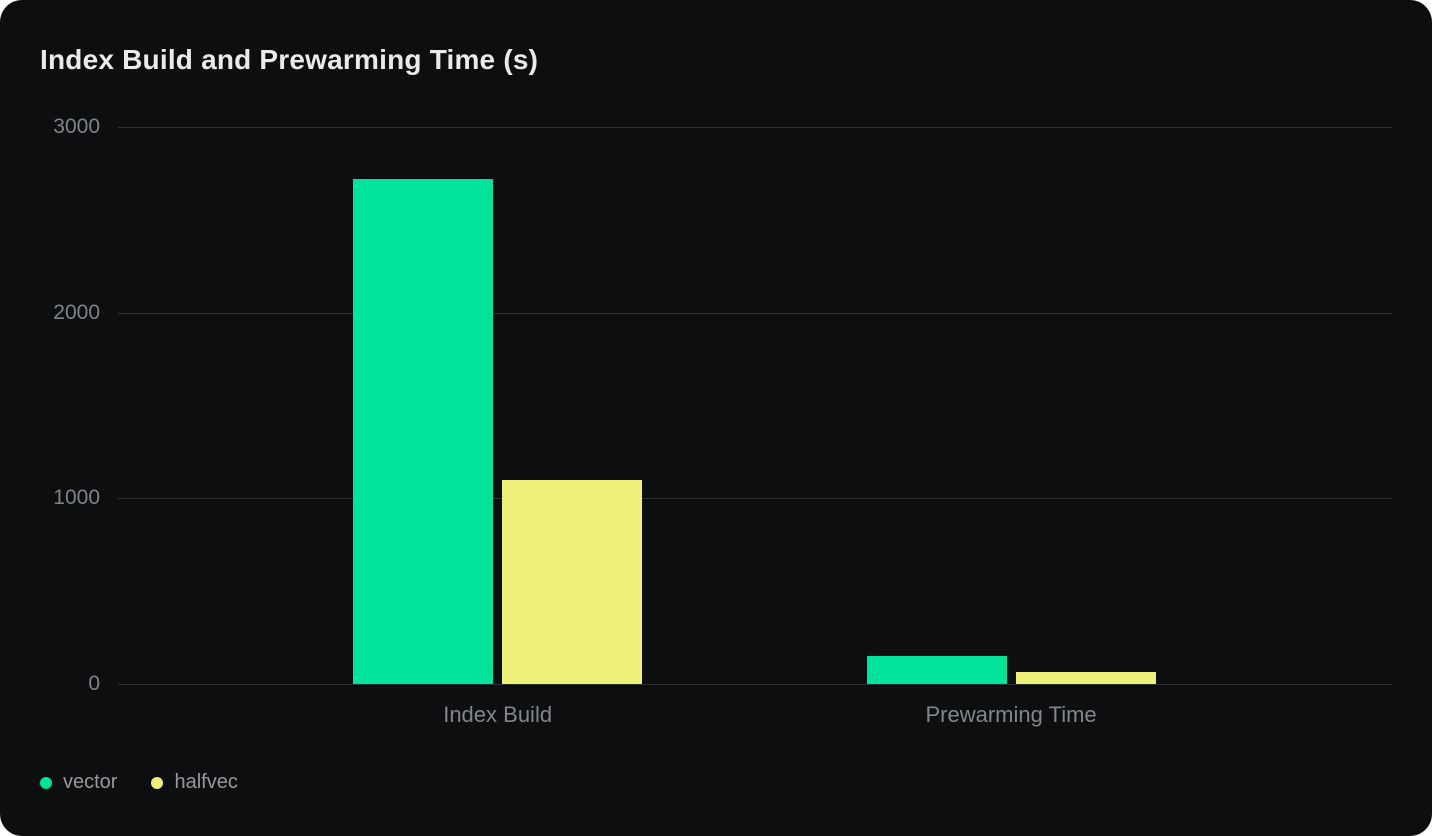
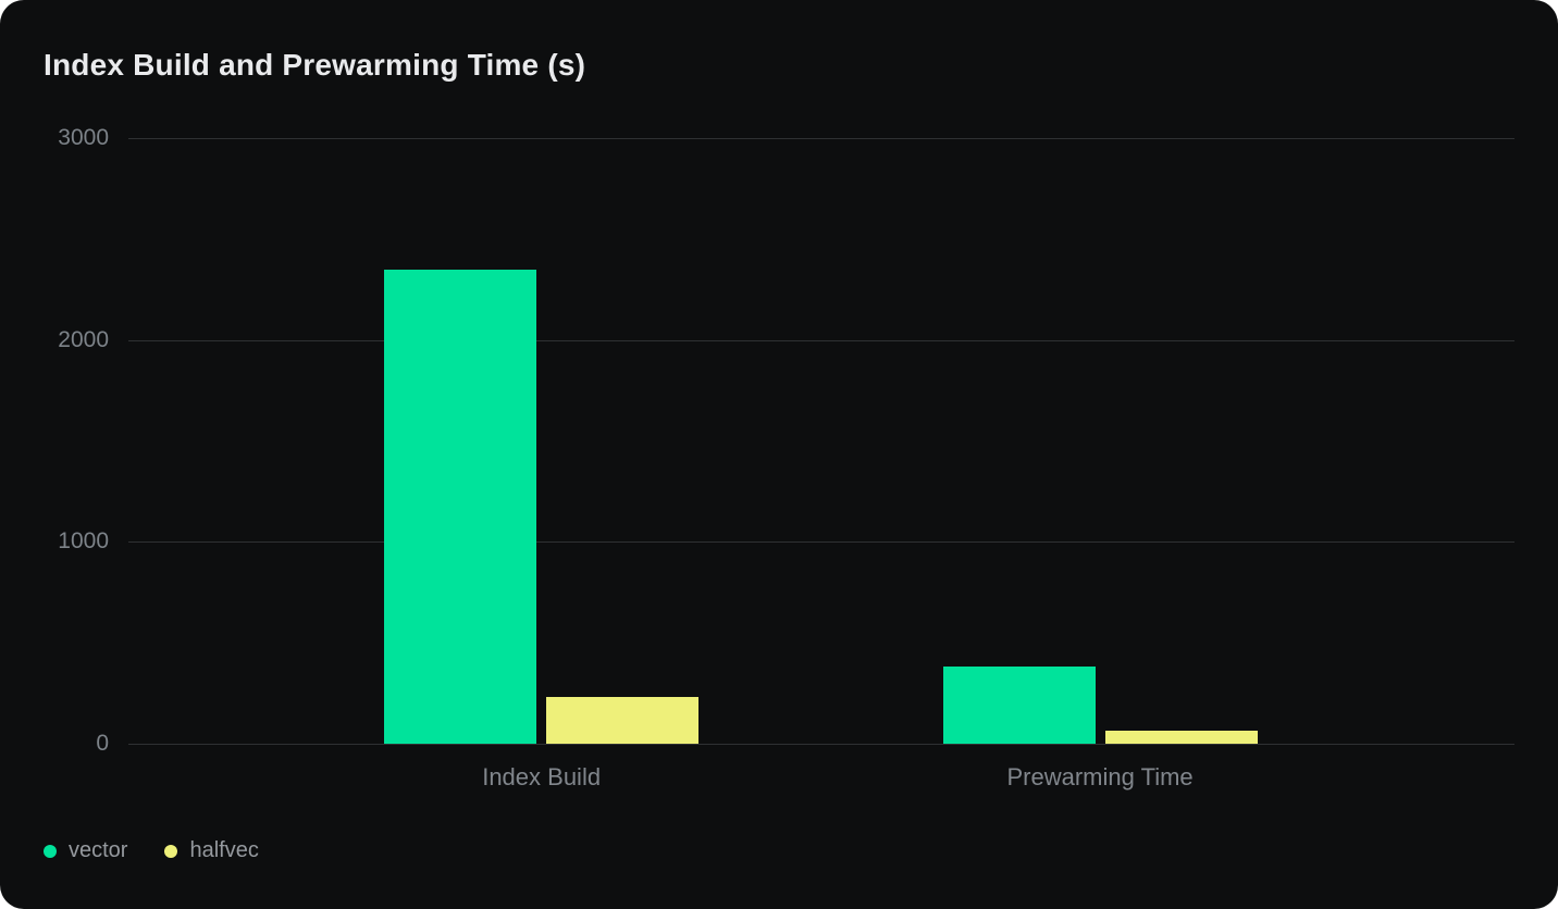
vector/Index Build: 2720 -> 2350
halfvec/Index Build: 1100 -> 230
vector/Prewarming Time: 150 -> 380
